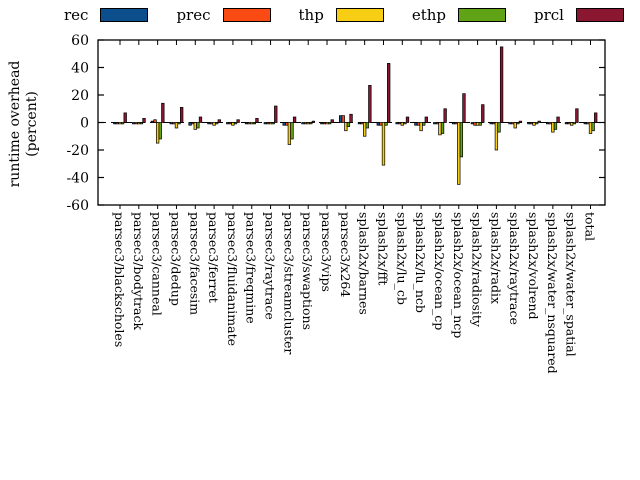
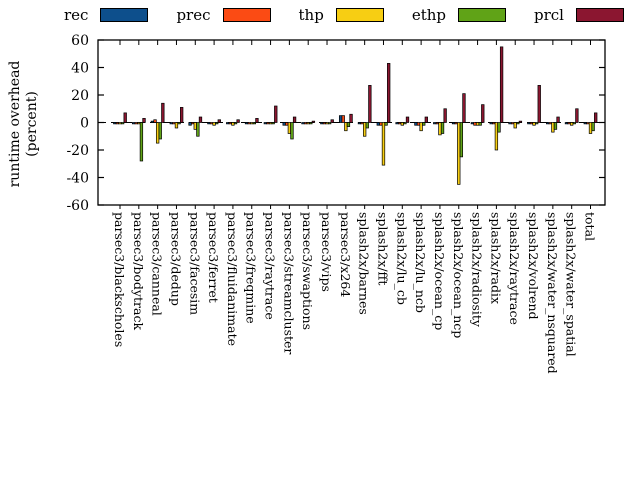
ethp/parsec3/bodytrack: -1 -> -28
ethp/parsec3/facesim: -4 -> -10
thp/parsec3/streamcluster: -16 -> -8
prcl/splash2x/volrend: 1 -> 27
